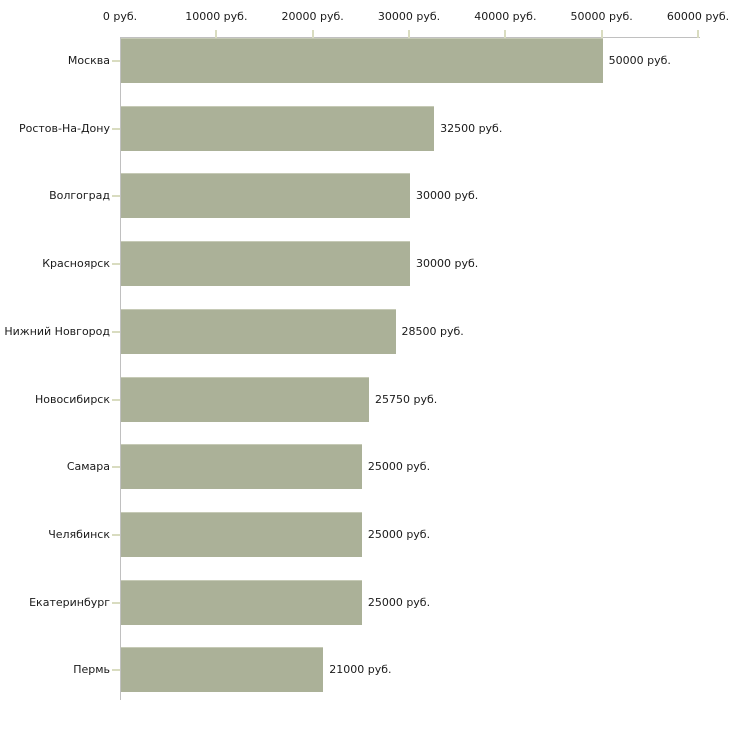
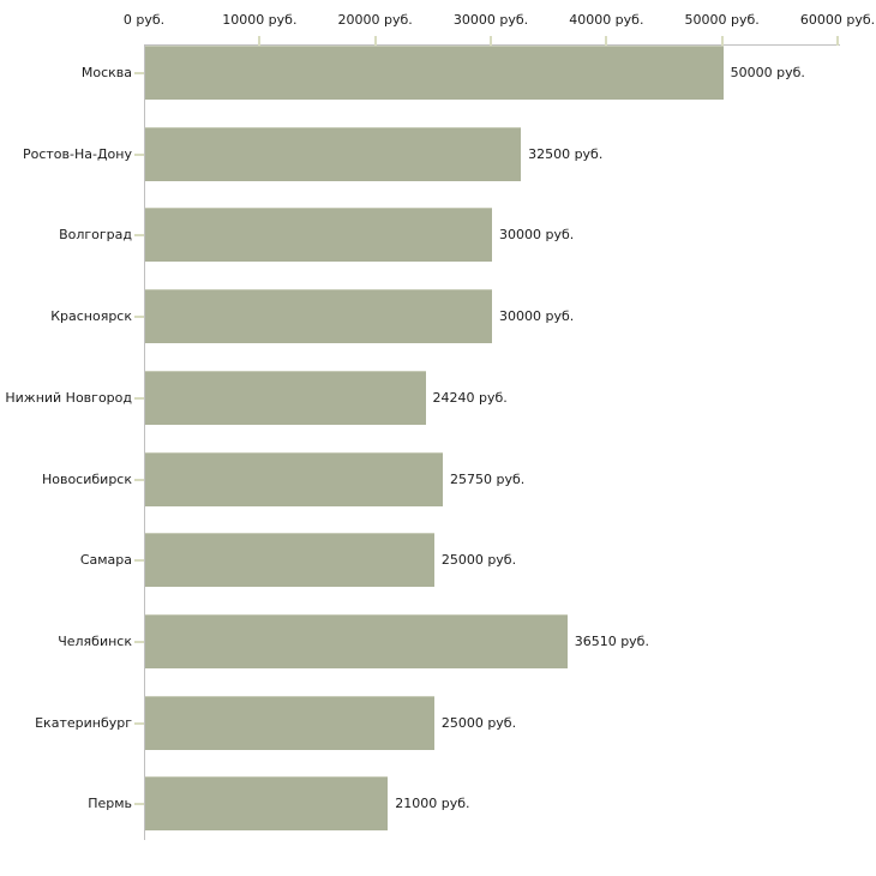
Нижний Новгород: 28500 -> 24240
Челябинск: 25000 -> 36510
